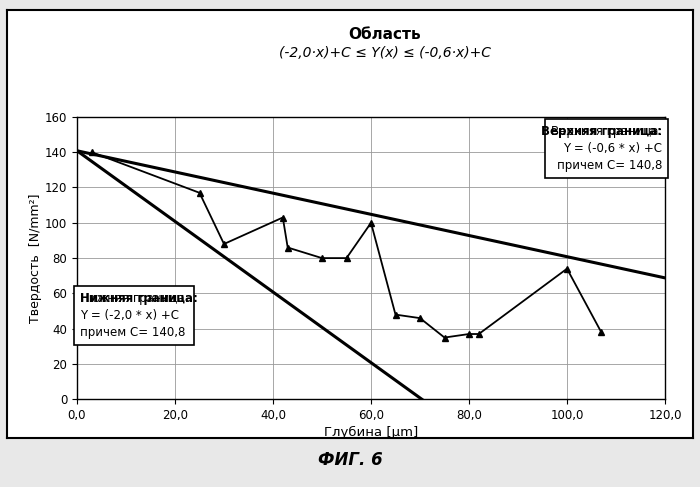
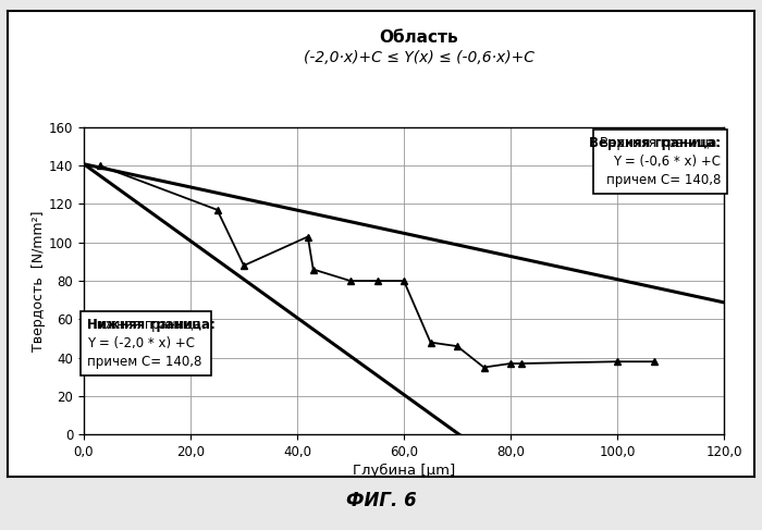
60,0: 100 -> 80
100,0: 74 -> 38
